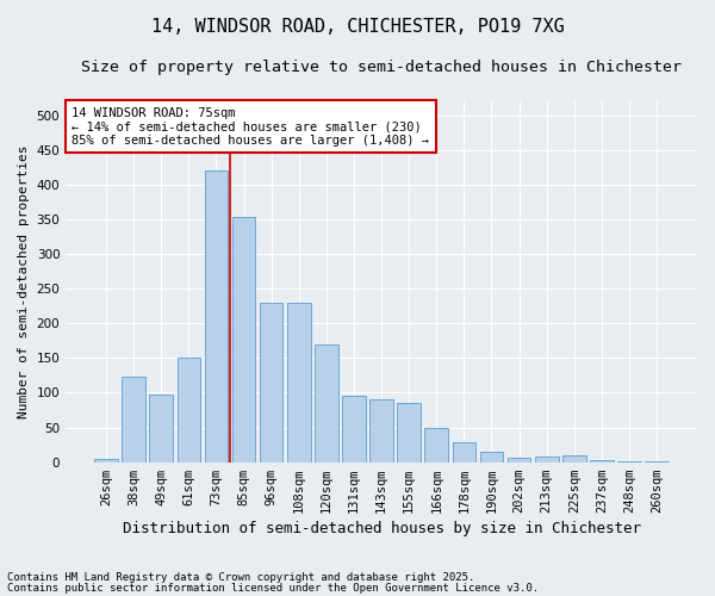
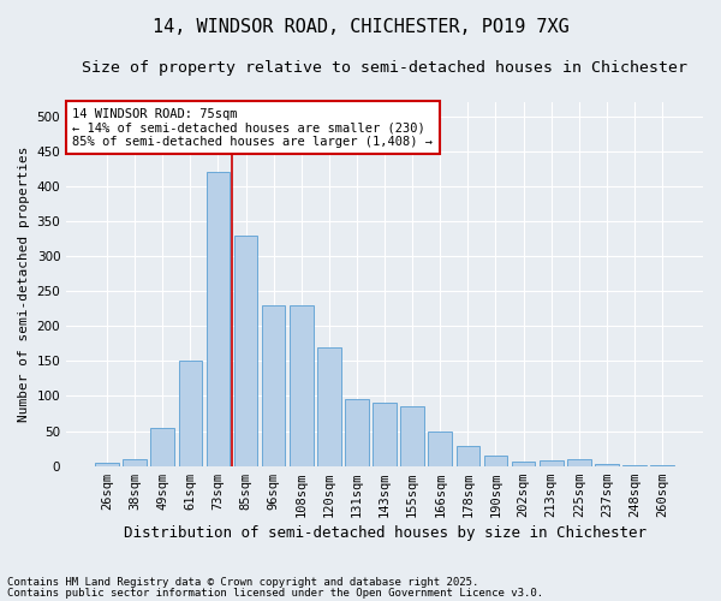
38sqm: 124 -> 10
49sqm: 98 -> 55
85sqm: 354 -> 330
